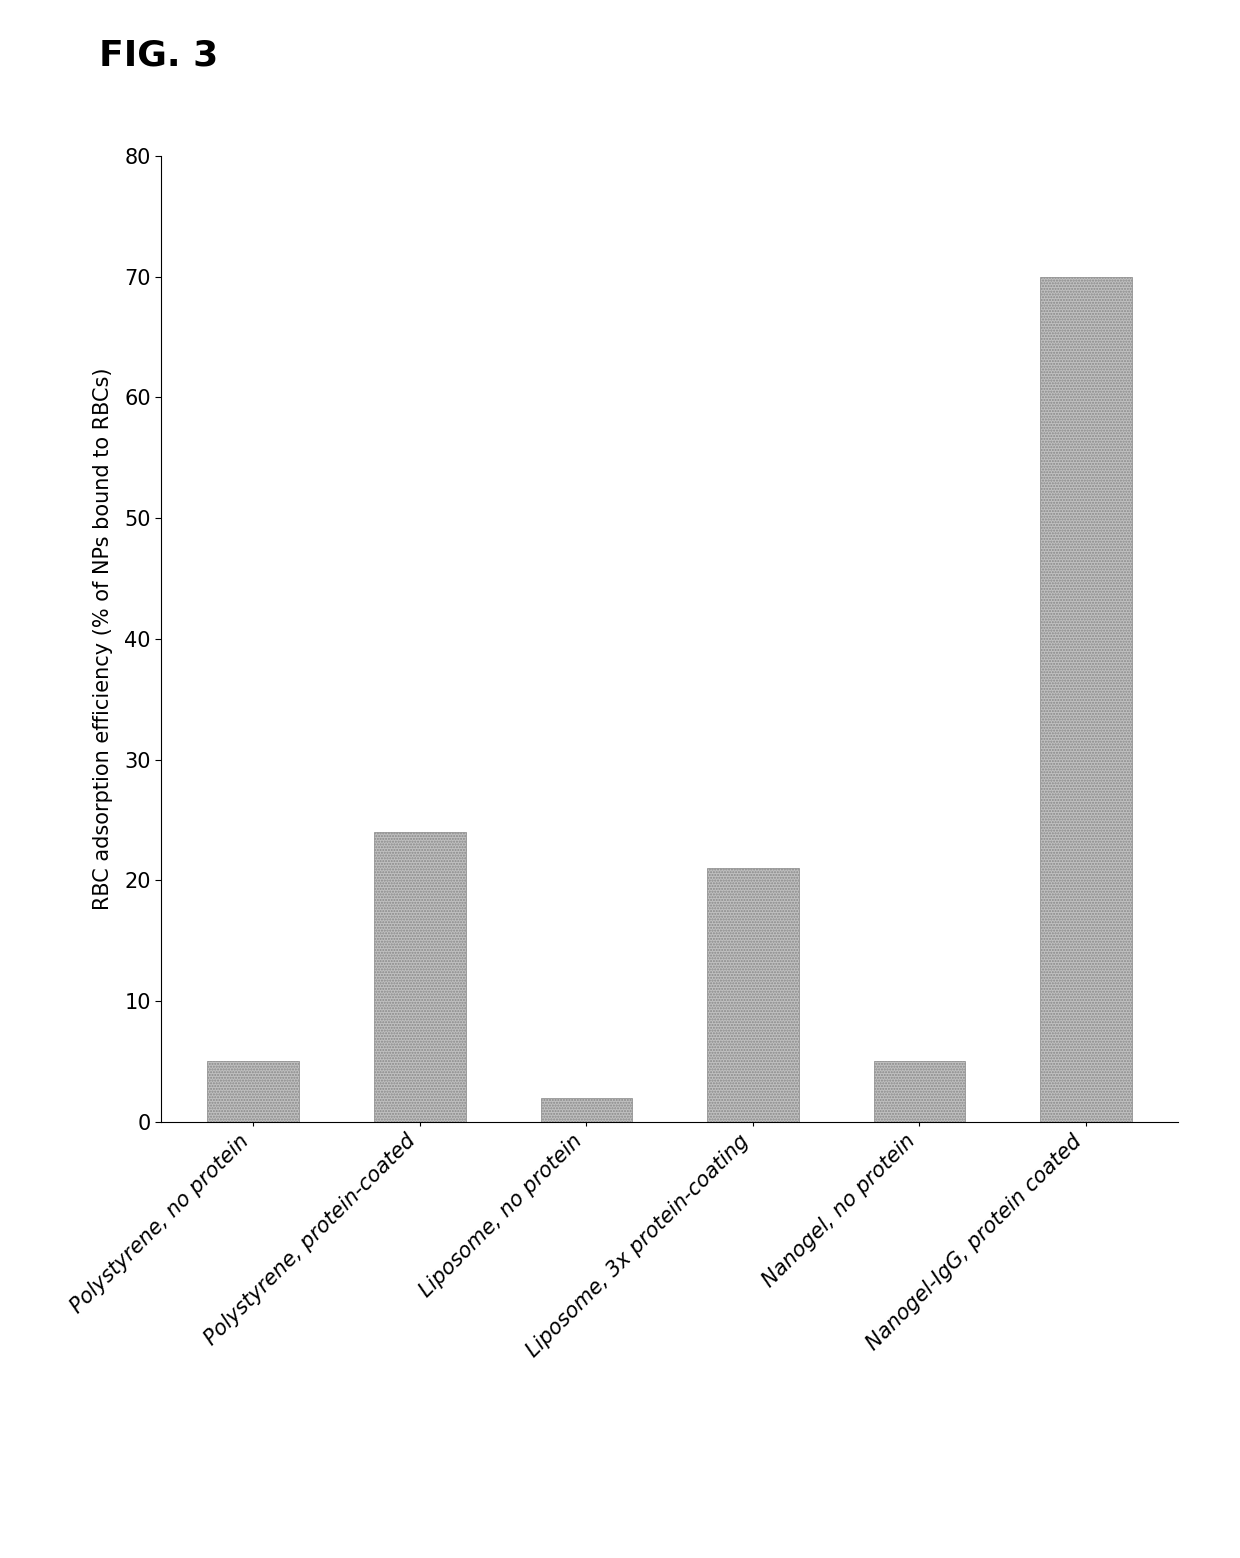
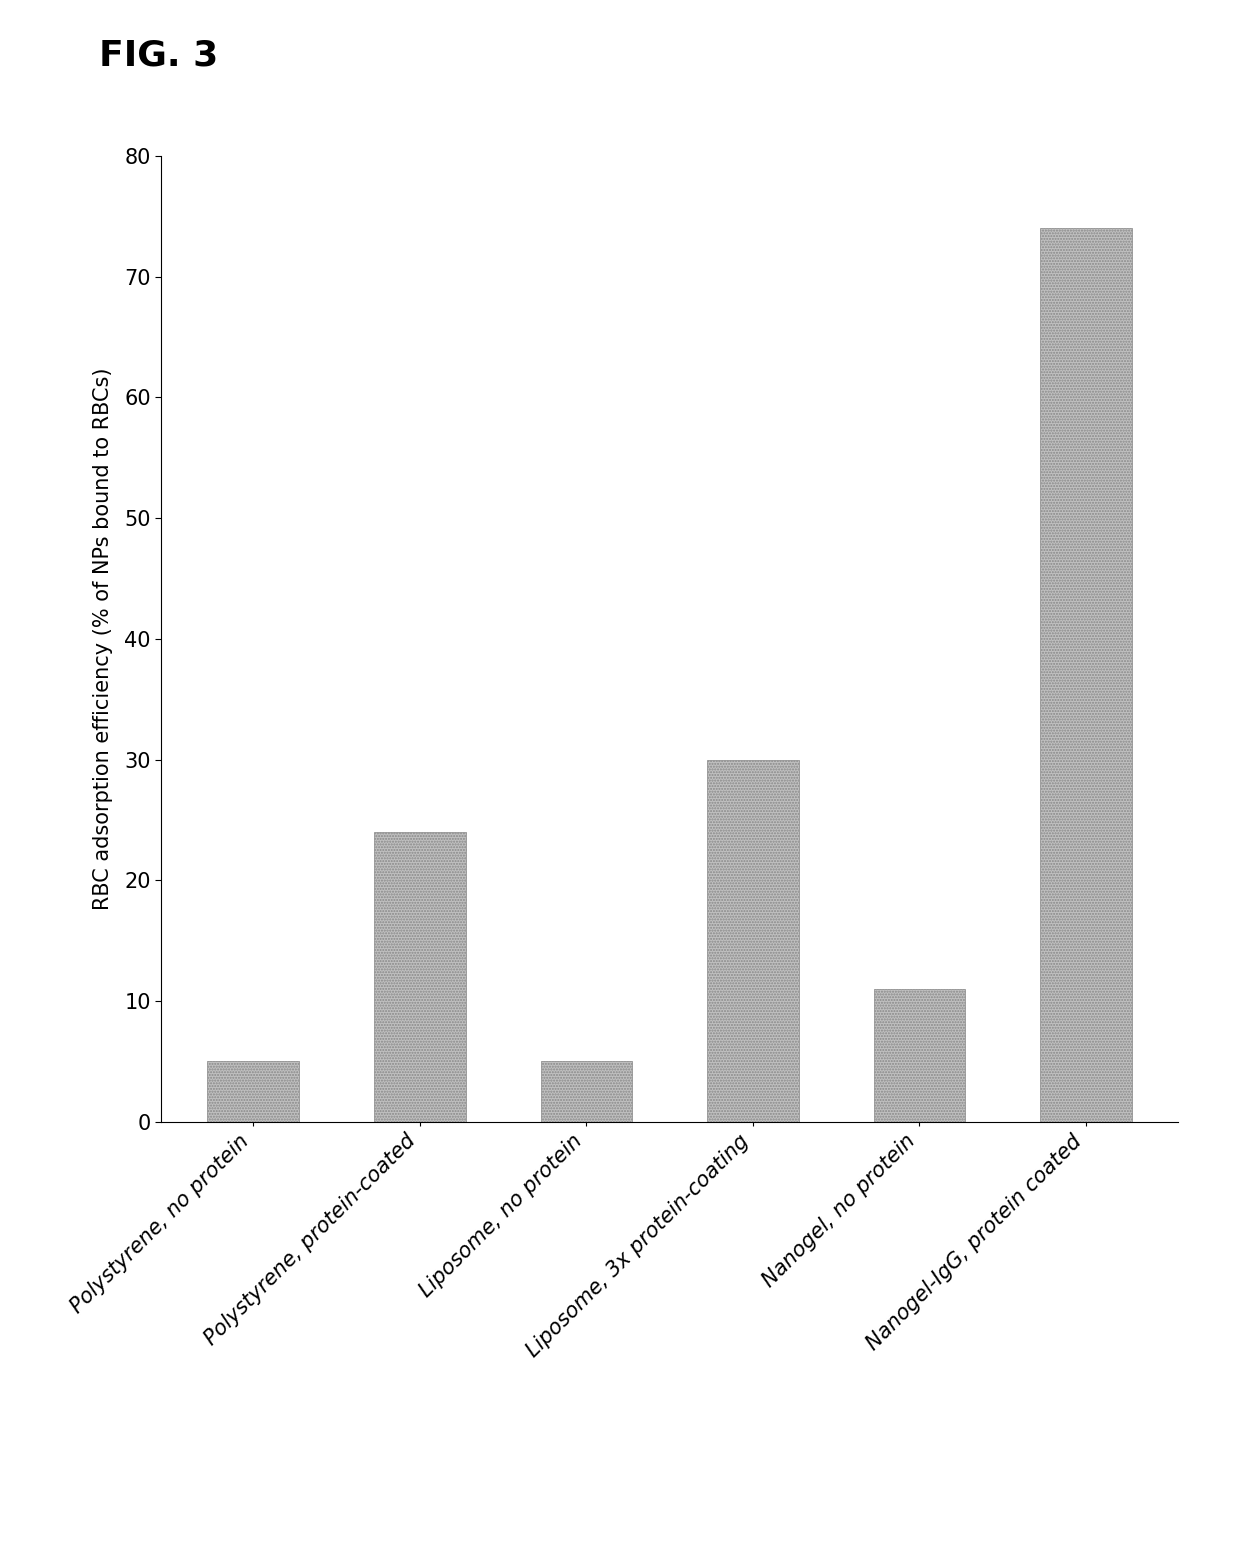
Liposome, no protein: 2 -> 5
Liposome, 3x protein-coating: 21 -> 30
Nanogel, no protein: 5 -> 11
Nanogel-IgG, protein coated: 70 -> 74
